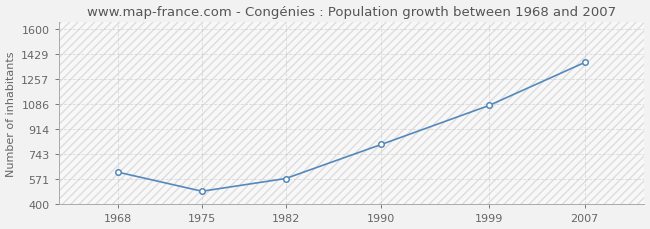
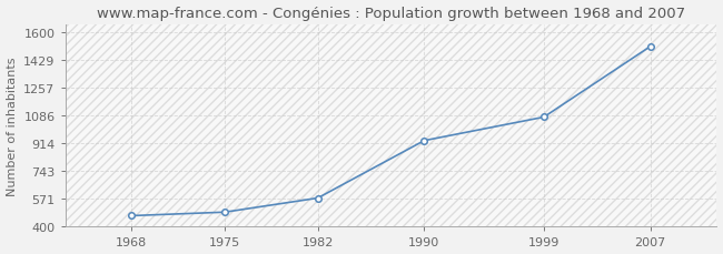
1968: 620 -> 470
1990: 810 -> 930
2007: 1370 -> 1510
